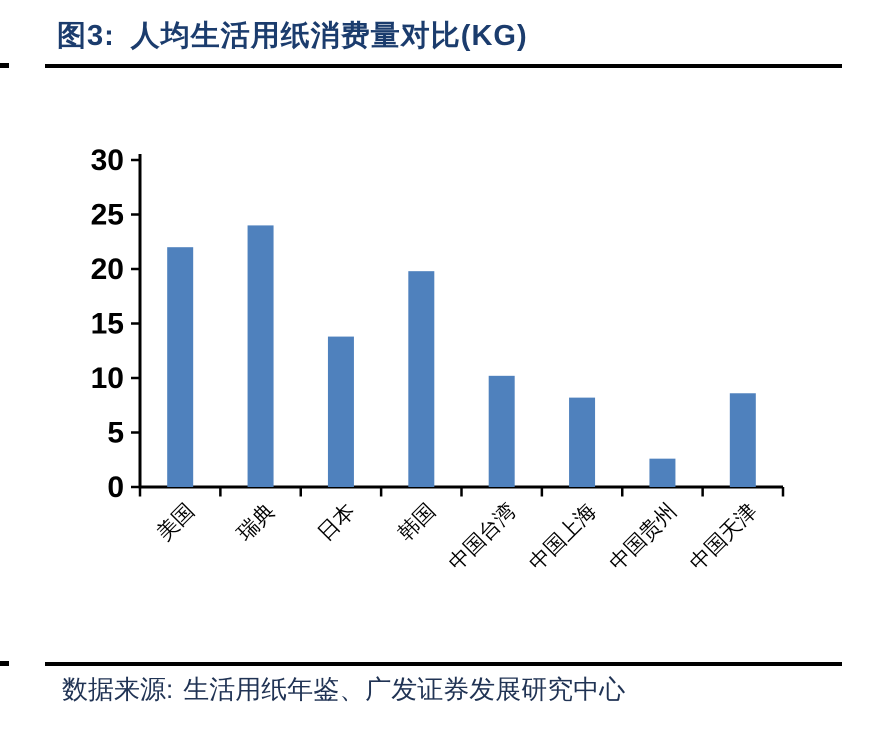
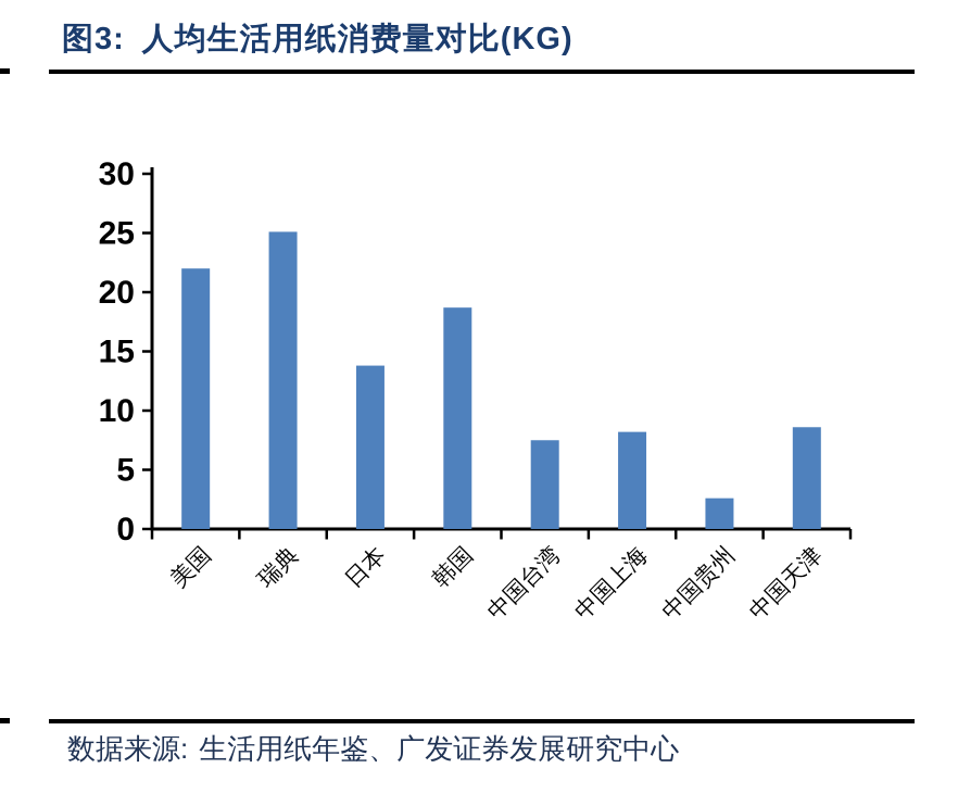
瑞典: 24.0 -> 25.1
韩国: 19.8 -> 18.7
中国台湾: 10.2 -> 7.5
